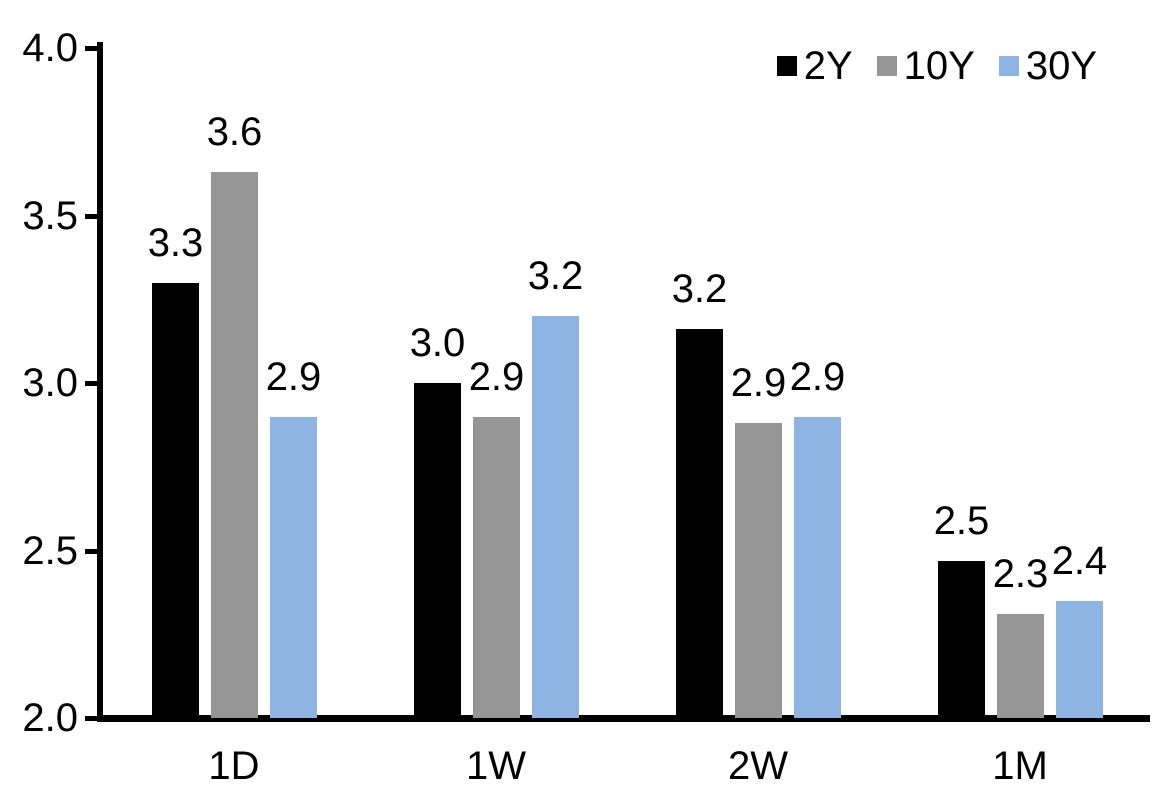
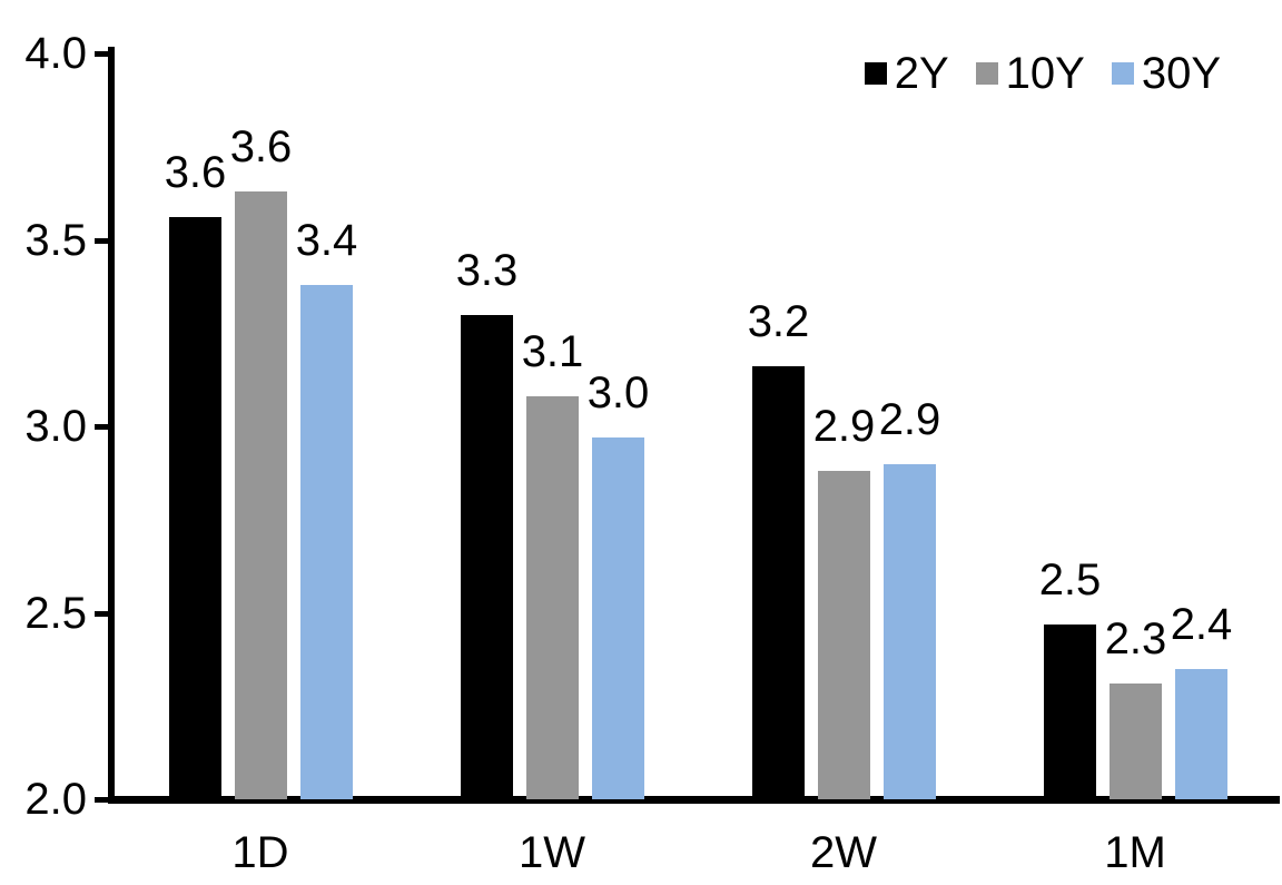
2Y/1D: 3.3 -> 3.6
30Y/1D: 2.9 -> 3.4
2Y/1W: 3.0 -> 3.3
10Y/1W: 2.9 -> 3.1
30Y/1W: 3.2 -> 3.0
